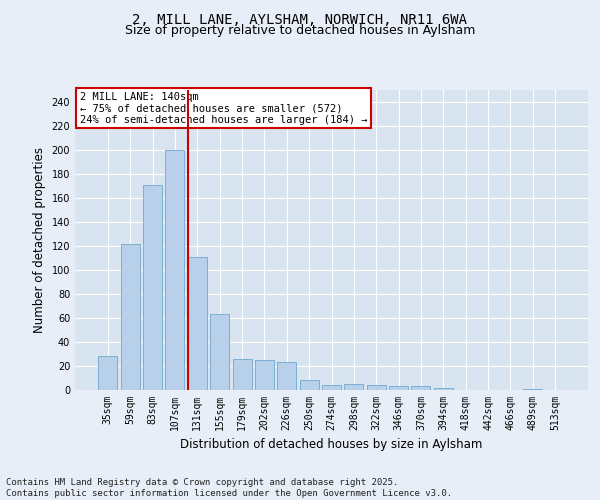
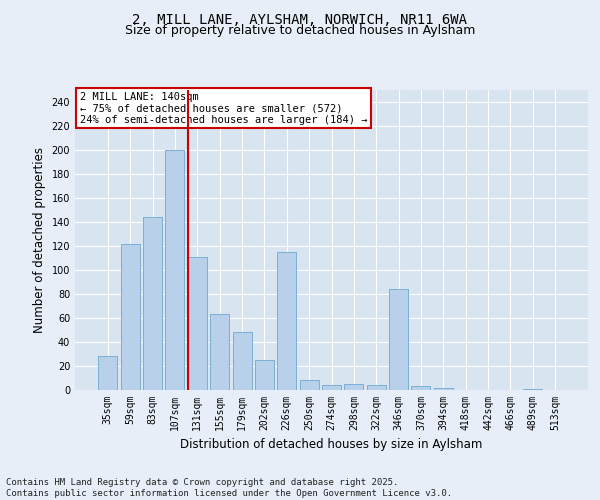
83sqm: 171 -> 144
179sqm: 26 -> 48
226sqm: 23 -> 115
346sqm: 3 -> 84
